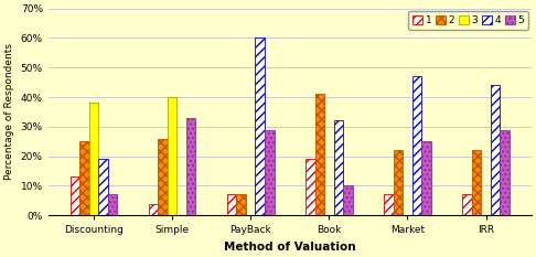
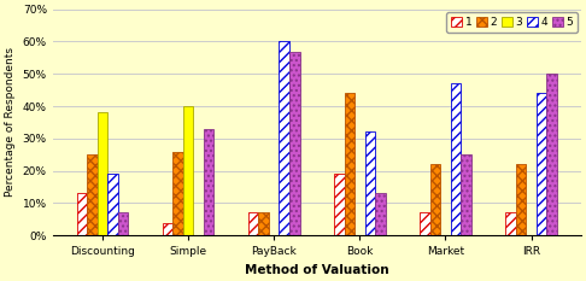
5/PayBack: 29% -> 57%
2/Book: 41% -> 44%
5/Book: 10% -> 13%
5/IRR: 29% -> 50%
